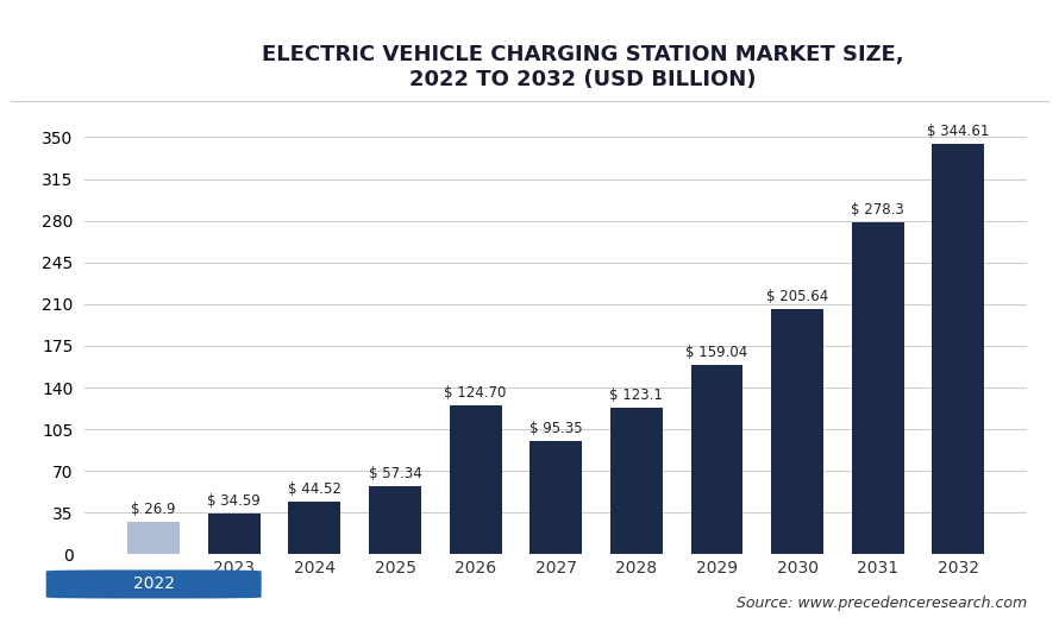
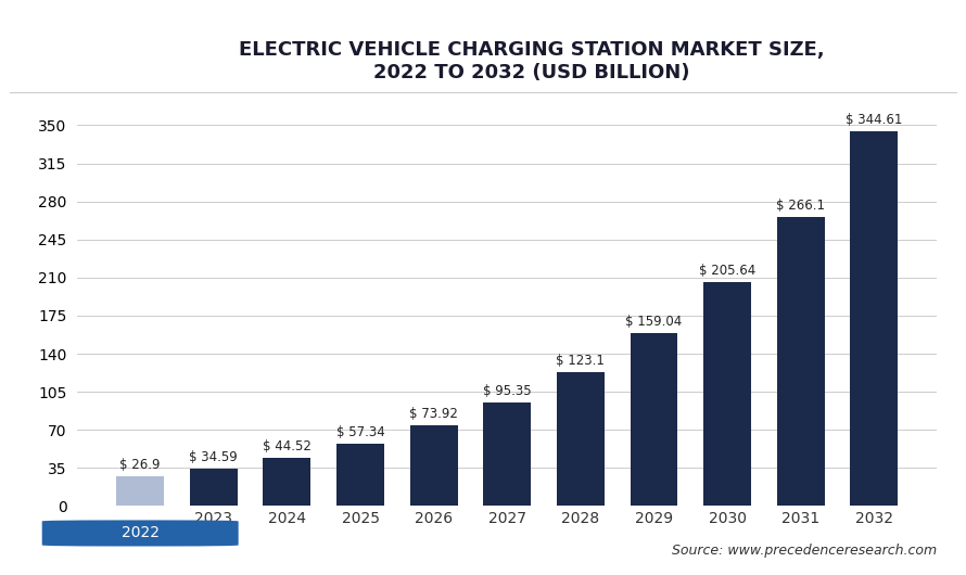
2026: 124.70 -> 73.92
2031: 278.3 -> 266.1
